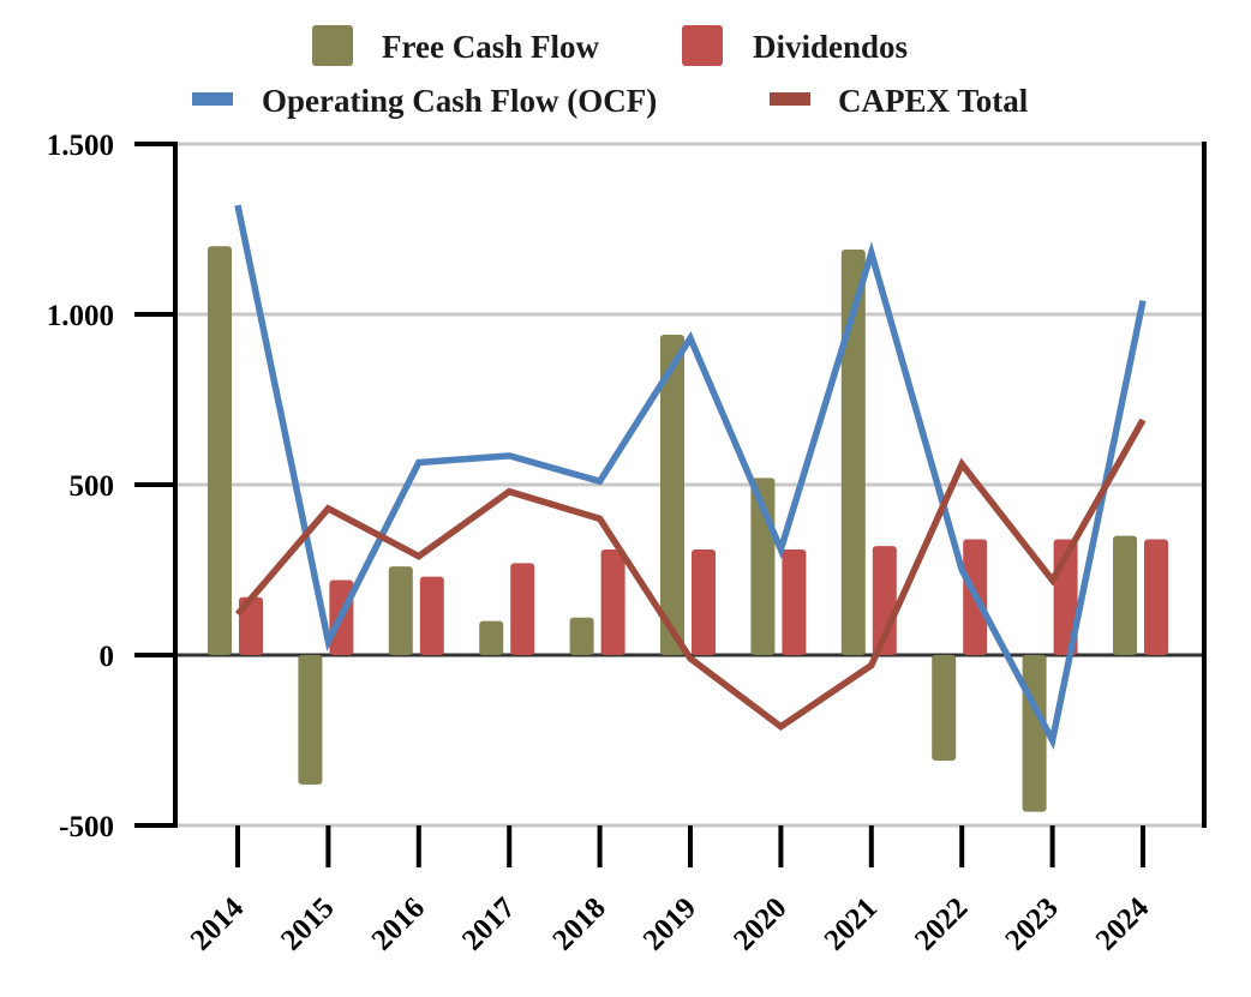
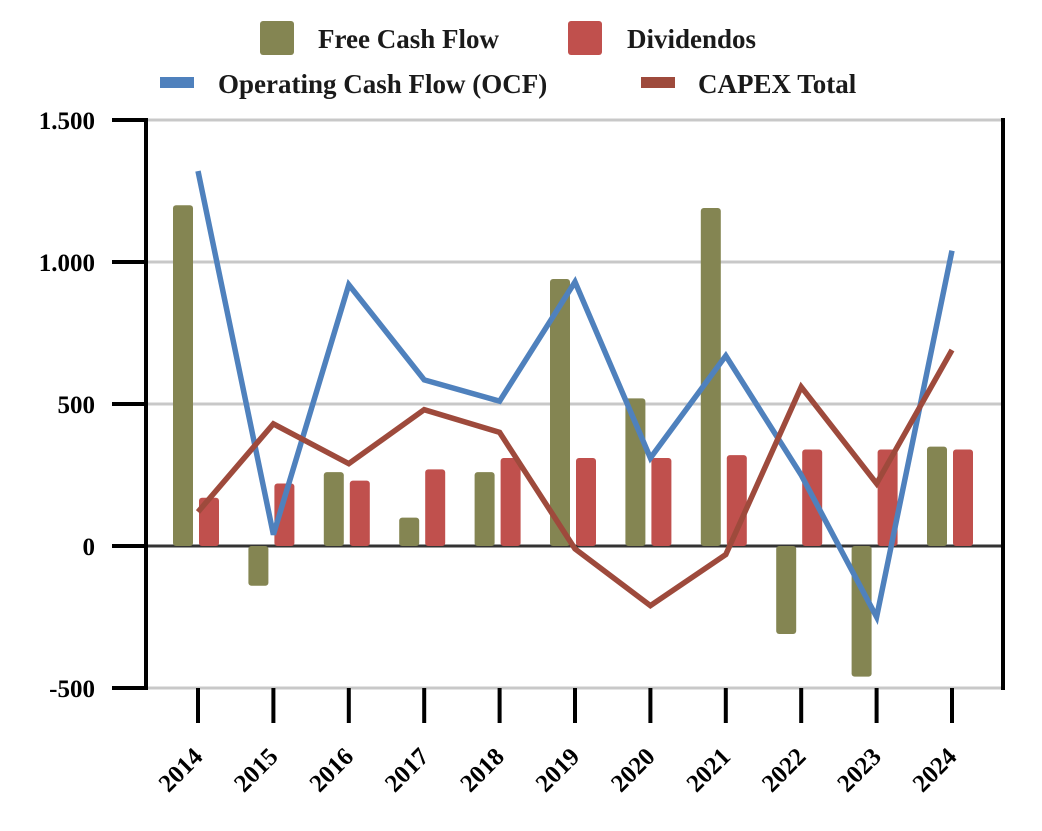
Free Cash Flow/2015: -380 -> -140
Operating Cash Flow (OCF)/2016: 560 -> 920
Free Cash Flow/2018: 110 -> 260
Operating Cash Flow (OCF)/2021: 1180 -> 670
